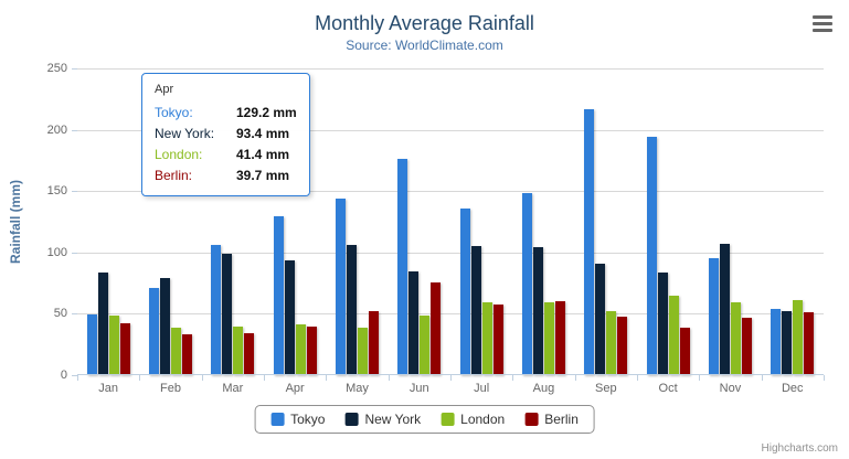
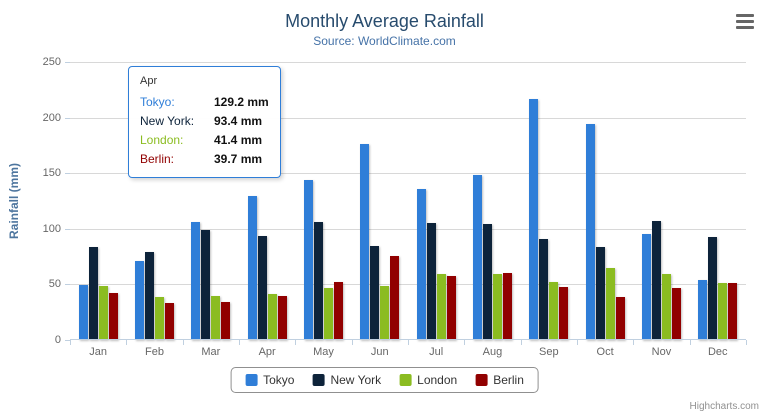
London/May: 39 -> 47
New York/Dec: 52 -> 92
London/Dec: 61 -> 51
